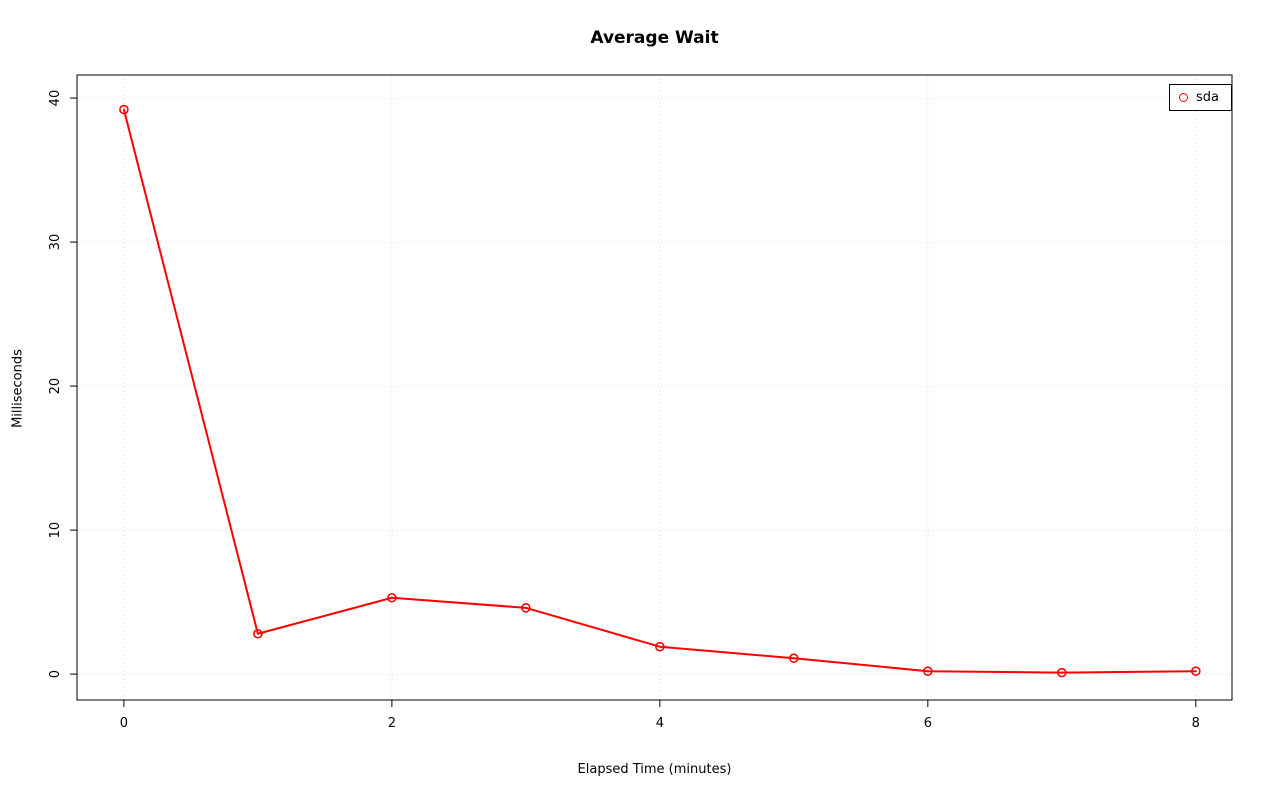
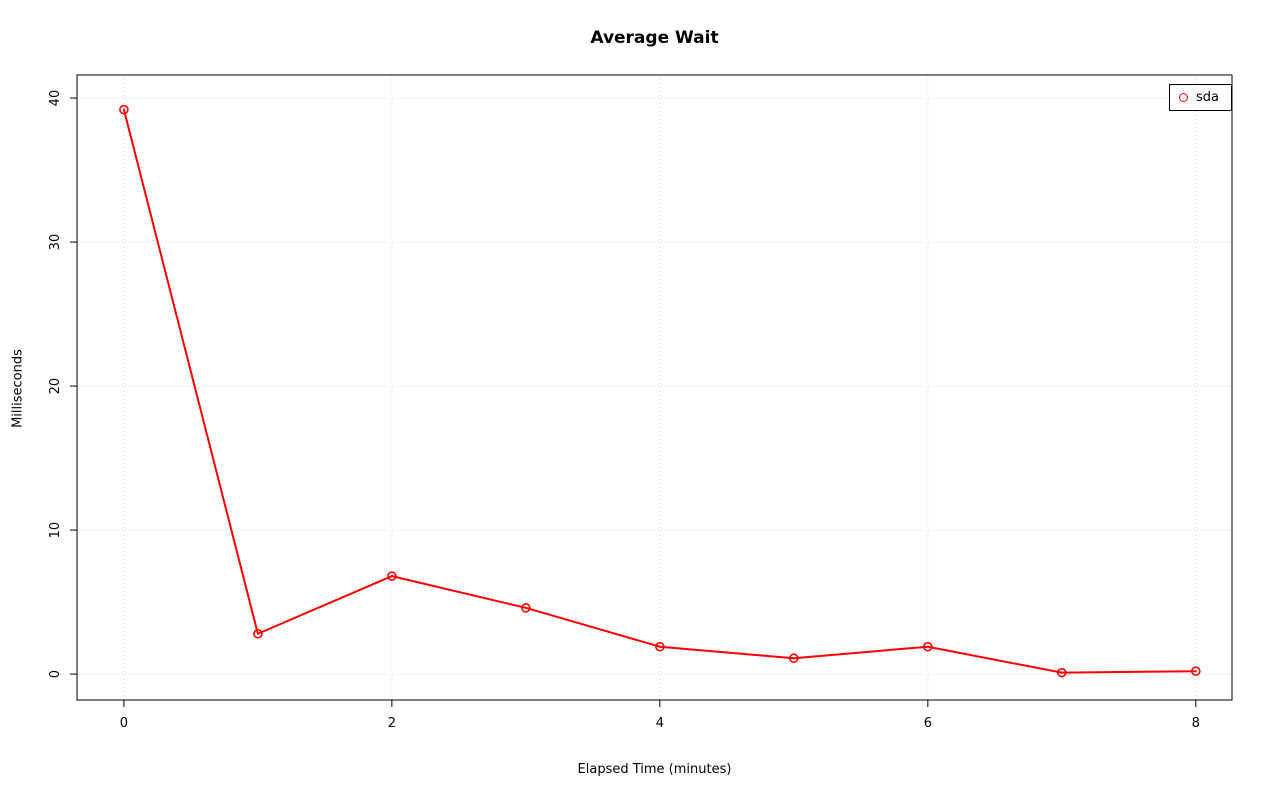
2: 5.3 -> 6.8
6: 0.2 -> 1.9
